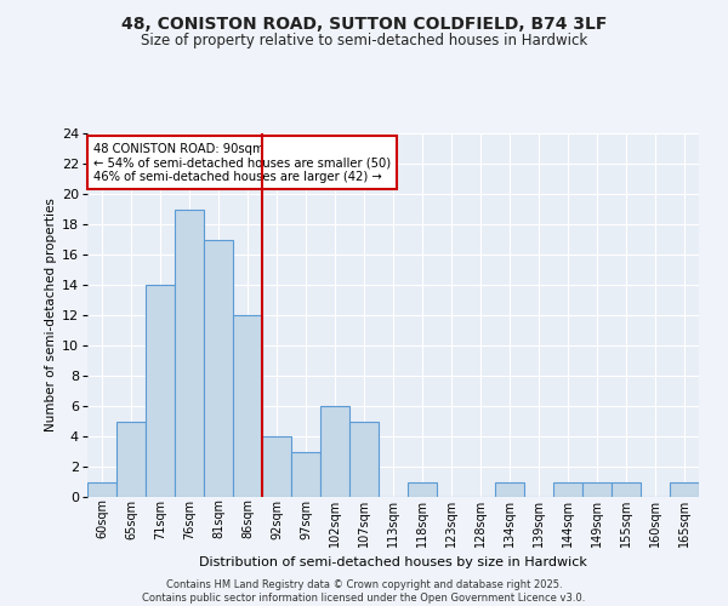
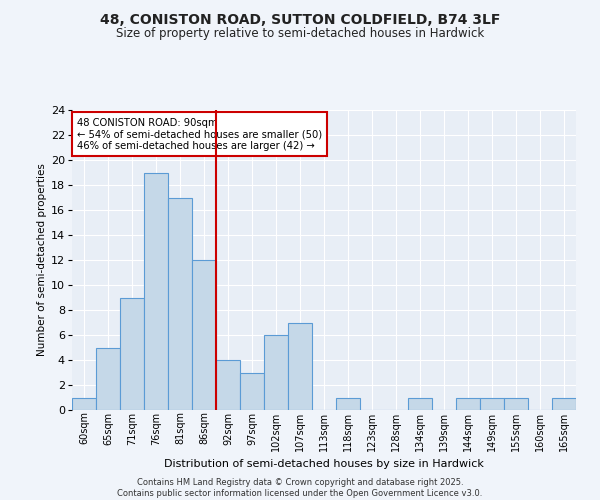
71sqm: 14 -> 9
107sqm: 5 -> 7
